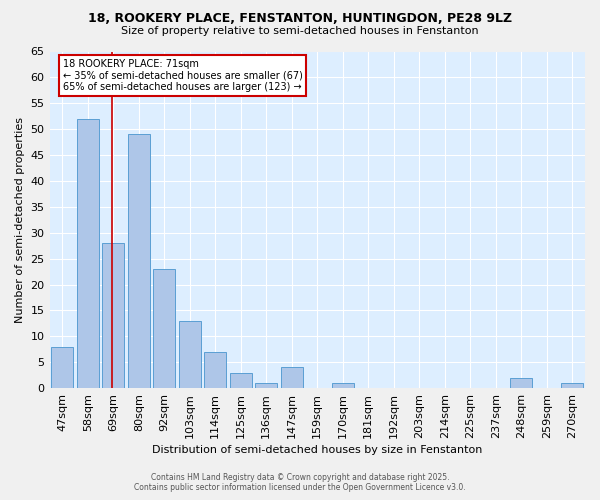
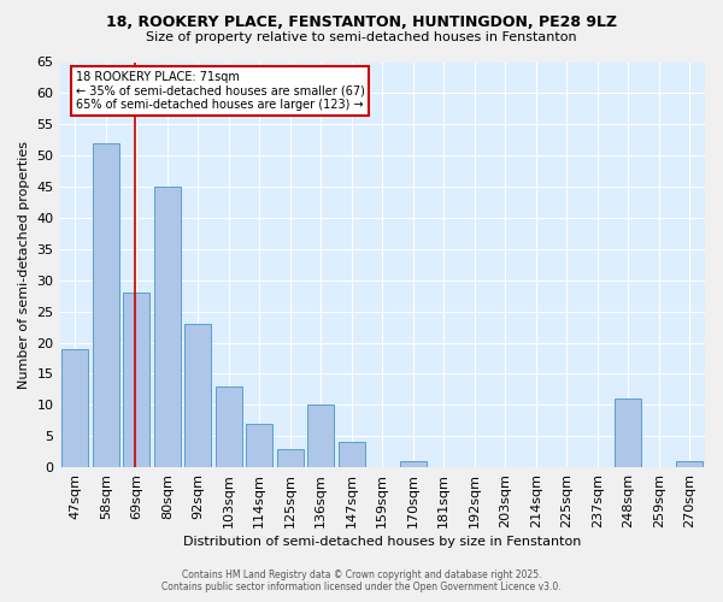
47sqm: 8 -> 19
80sqm: 49 -> 45
136sqm: 1 -> 10
248sqm: 2 -> 11
